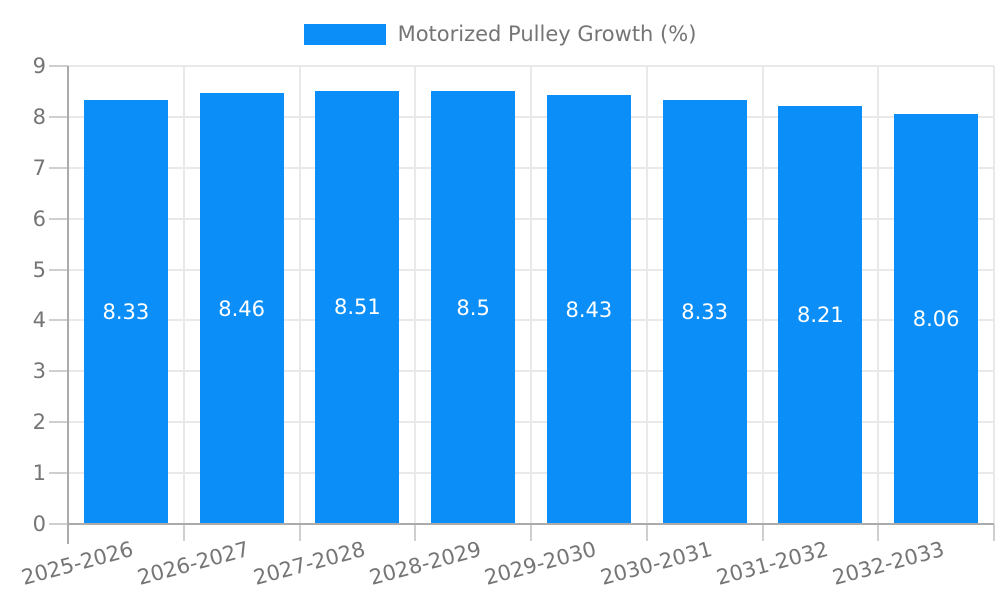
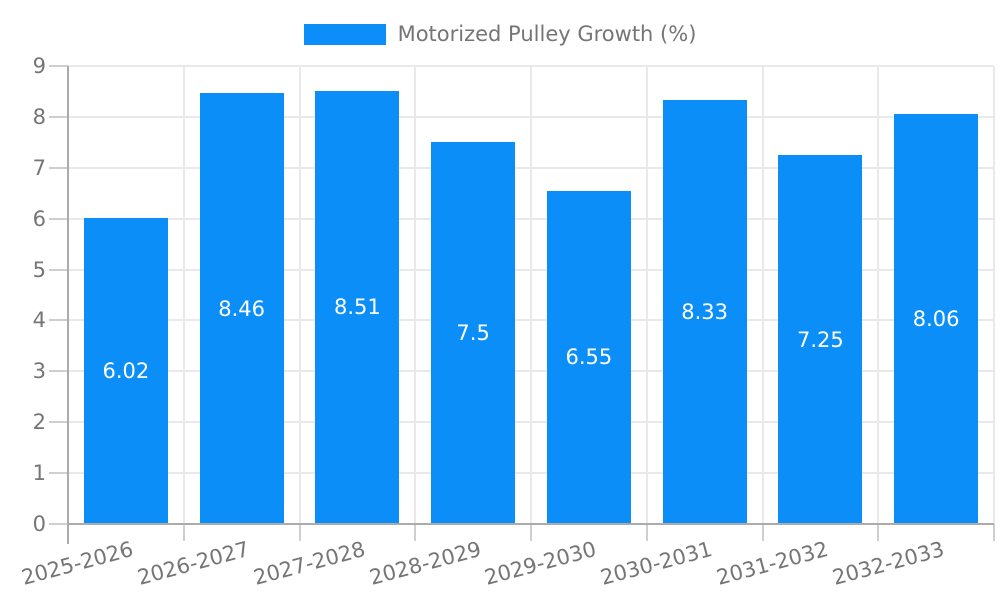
2025-2026: 8.33 -> 6.02
2028-2029: 8.5 -> 7.5
2029-2030: 8.43 -> 6.55
2031-2032: 8.21 -> 7.25
